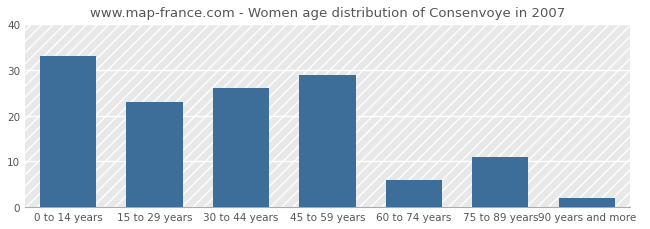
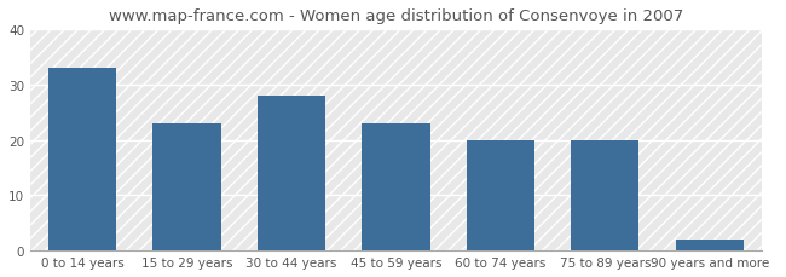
30 to 44 years: 26 -> 28
45 to 59 years: 29 -> 23
60 to 74 years: 6 -> 20
75 to 89 years: 11 -> 20
